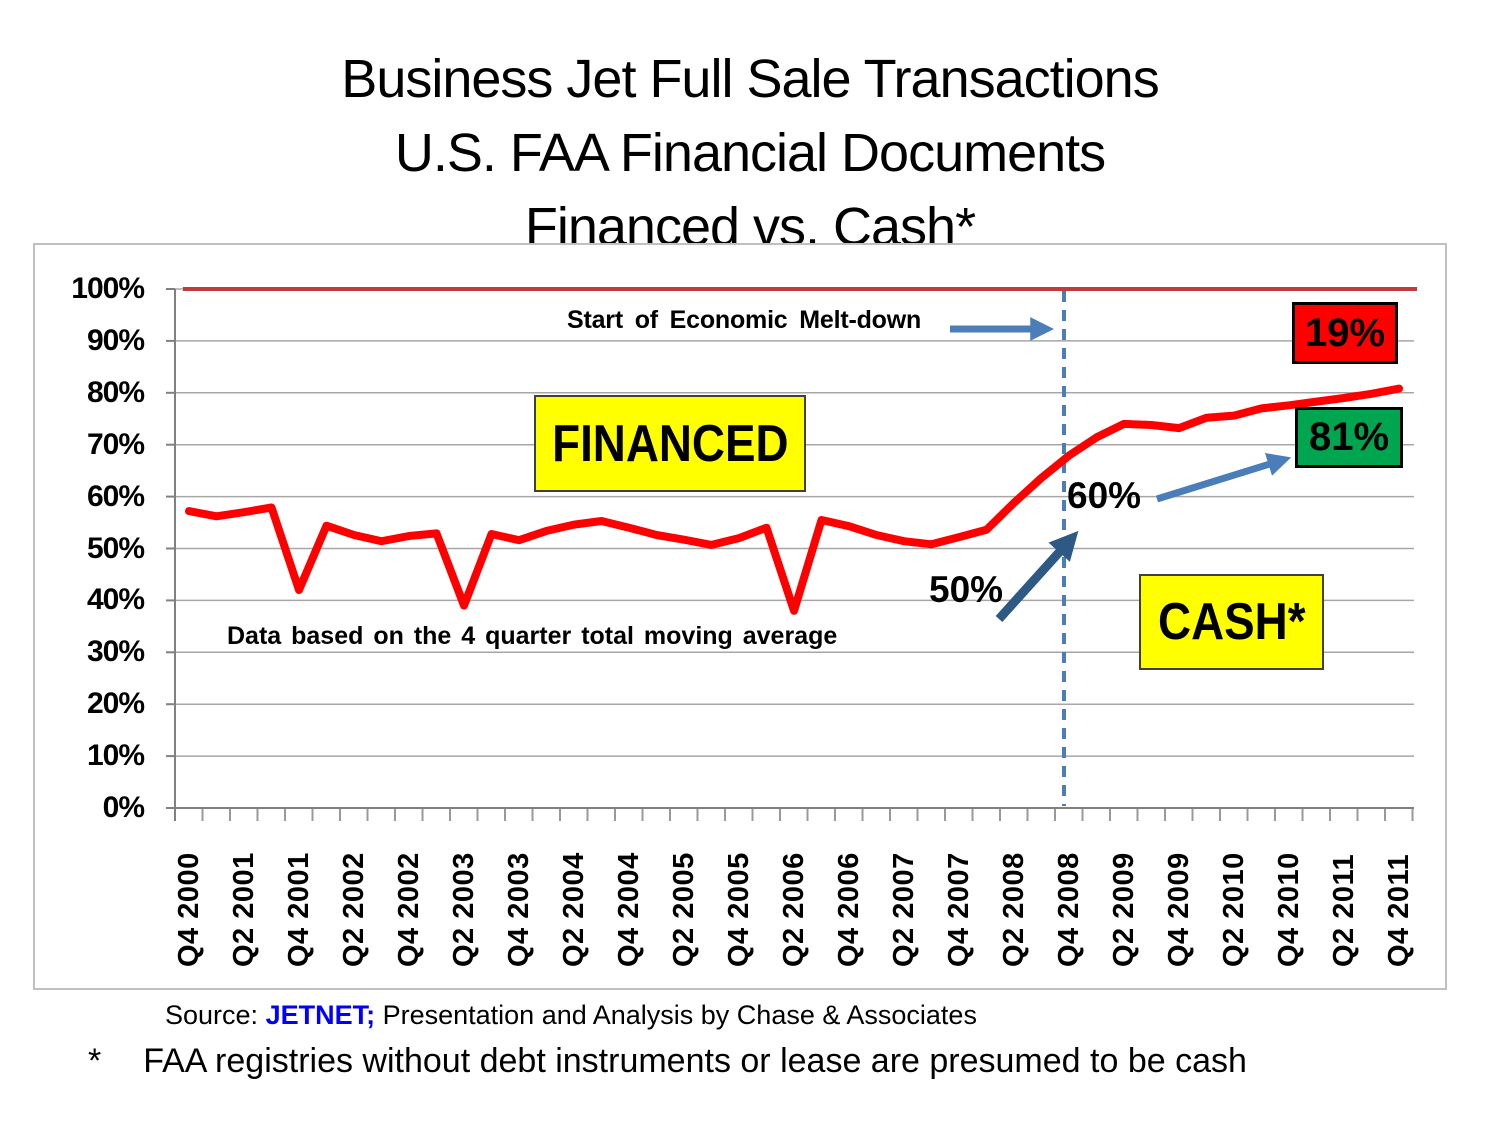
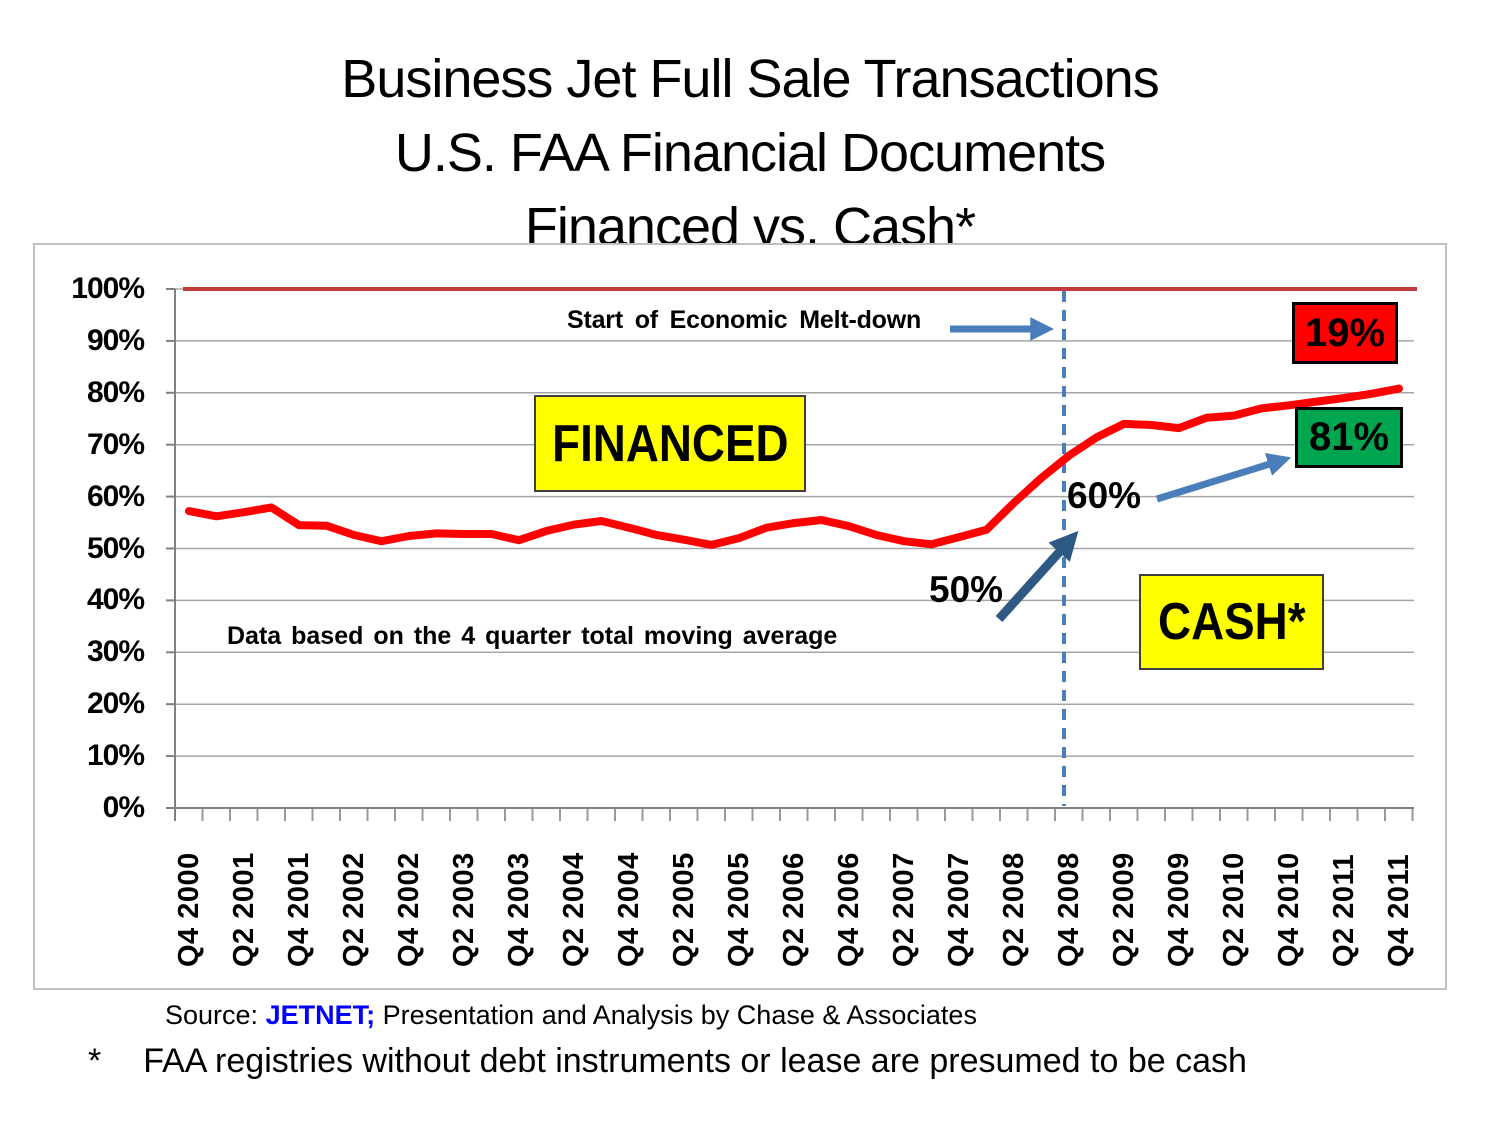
Q4 2001: 42% -> 54%
Q2 2003: 39% -> 53%
Q2 2006: 38% -> 55%
